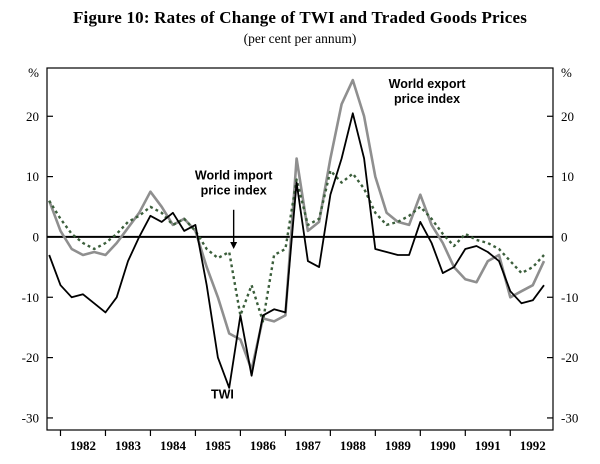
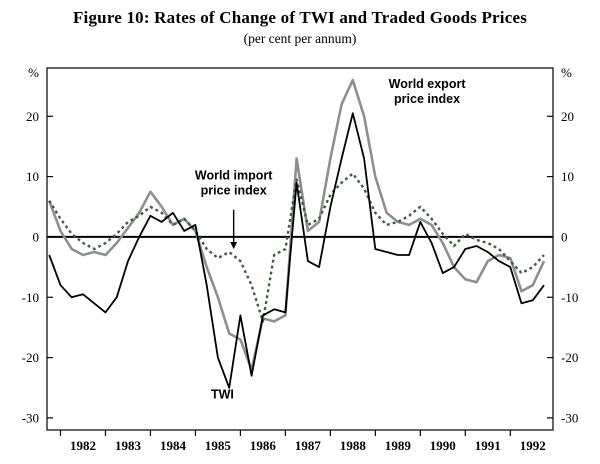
World import price index/1986: -13 -> -4
World import price index/1988: 11 -> 7
TWI/1988: 7 -> 5
World export price index/1990: 7 -> 3
World export price index/1992: -10 -> -4
TWI/1992: -9 -> -5
